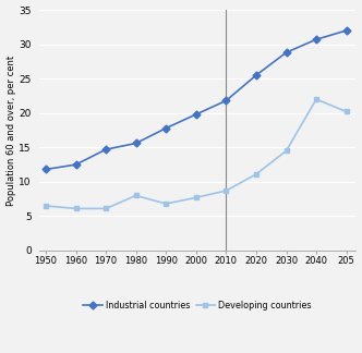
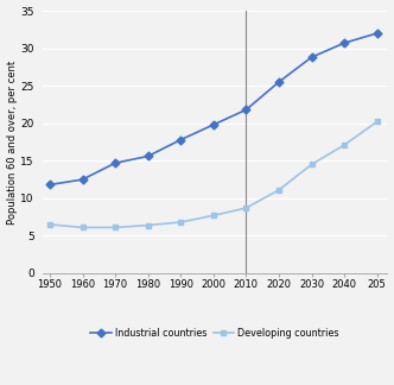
Developing countries/1980: 8.0 -> 6.4
Developing countries/2040: 22.0 -> 17.1
